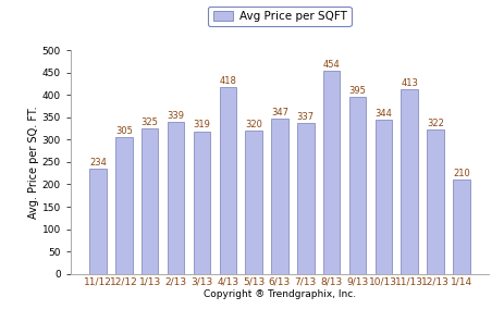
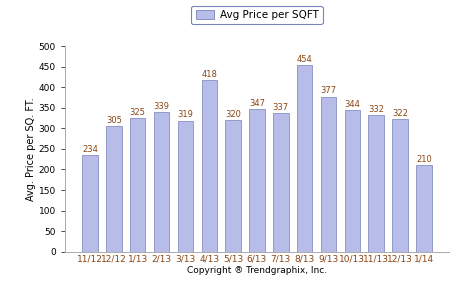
9/13: 395 -> 377
11/13: 413 -> 332
